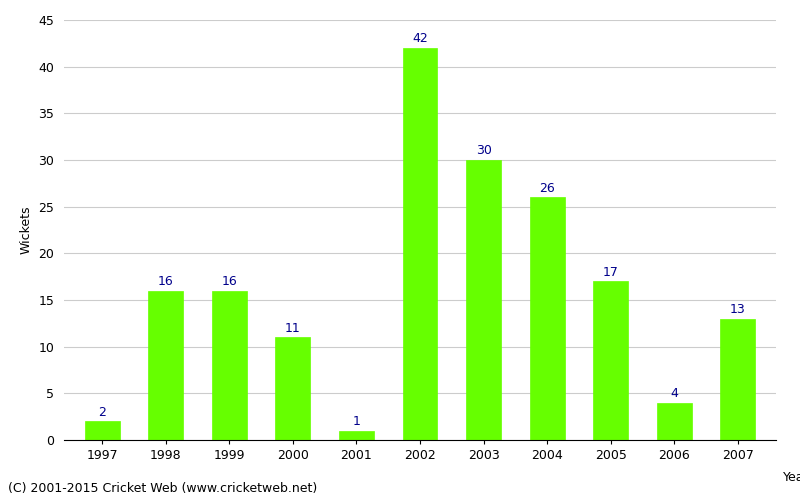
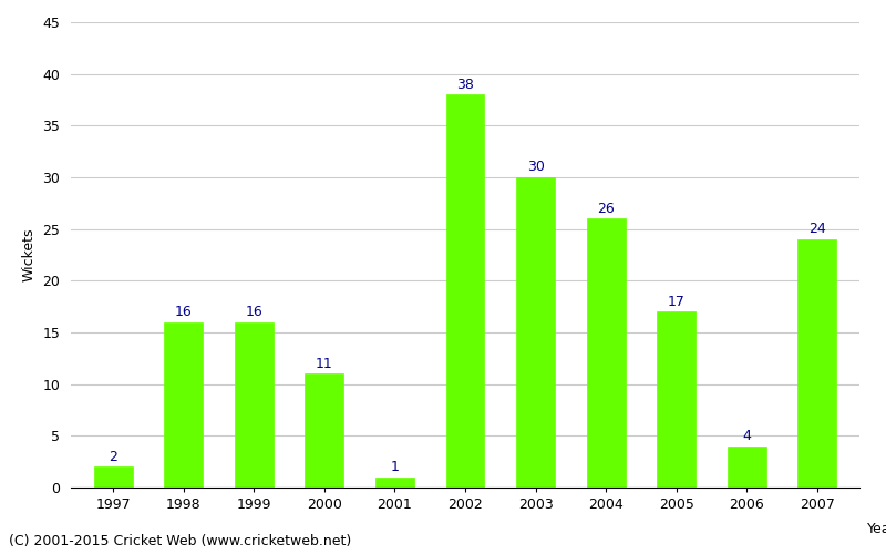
2002: 42 -> 38
2007: 13 -> 24
